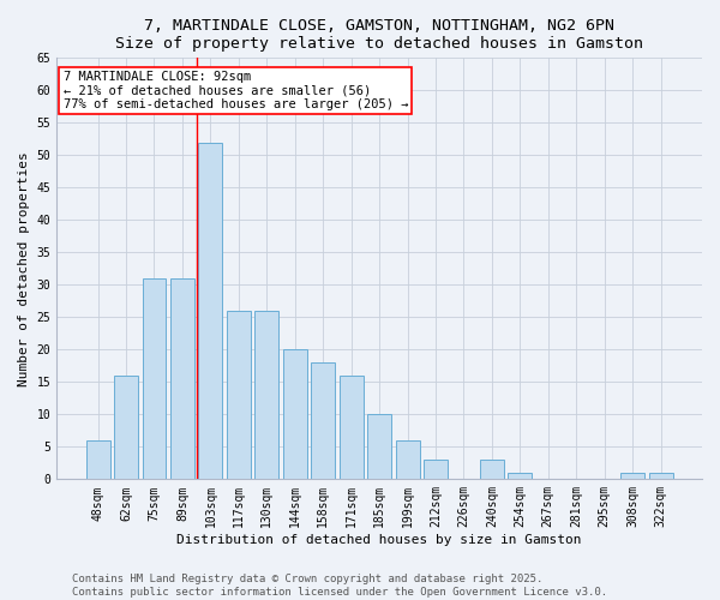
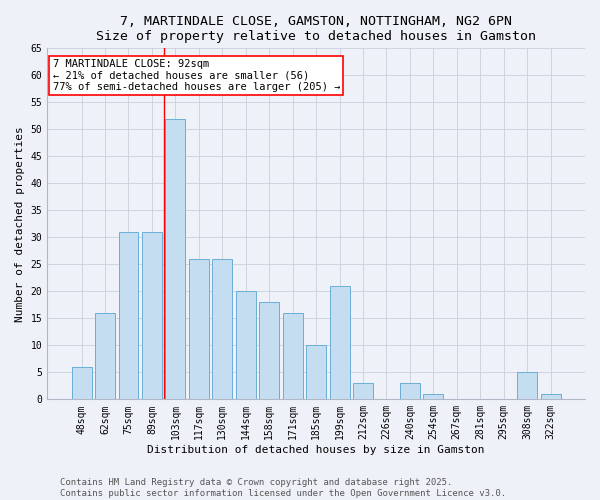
199sqm: 6 -> 21
308sqm: 1 -> 5
